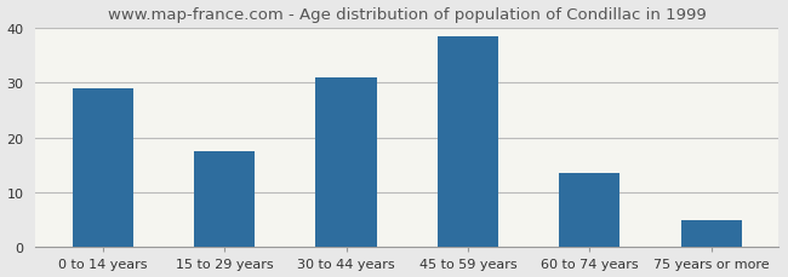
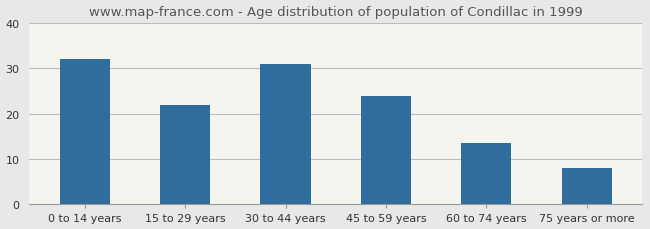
0 to 14 years: 29.0 -> 32.0
15 to 29 years: 17.5 -> 22.0
45 to 59 years: 38.5 -> 24.0
75 years or more: 5.0 -> 8.0
